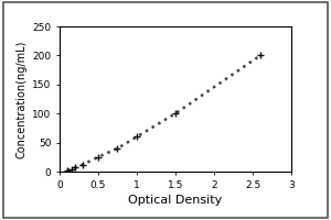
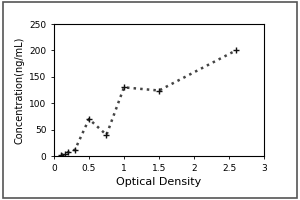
0.5: 25 -> 70
1: 60 -> 130
1.5: 100 -> 124
